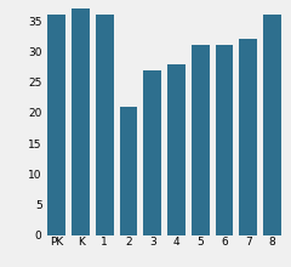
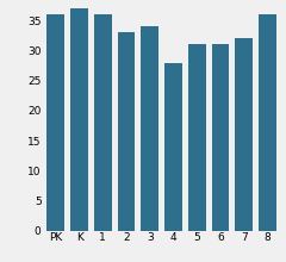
2: 21 -> 33
3: 27 -> 34
